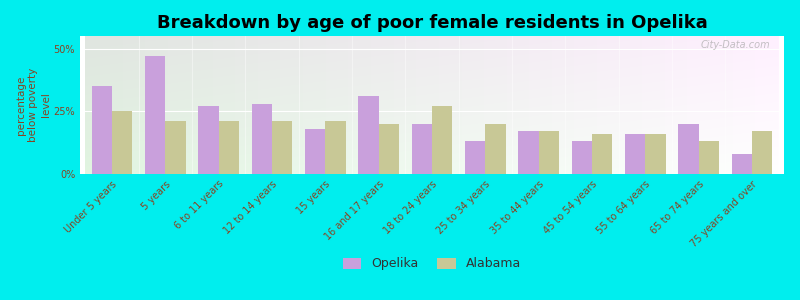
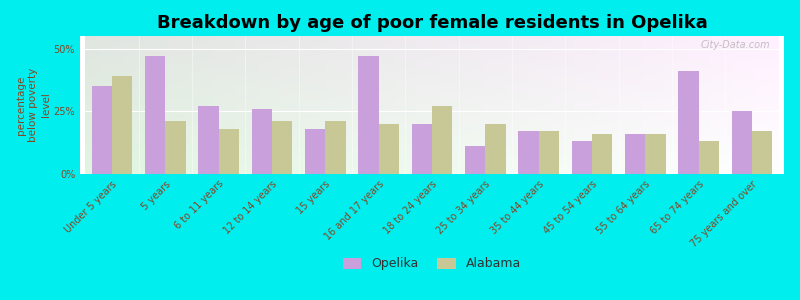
Alabama/Under 5 years: 25% -> 39%
Alabama/6 to 11 years: 21% -> 18%
Opelika/12 to 14 years: 28% -> 26%
Opelika/16 and 17 years: 31% -> 47%
Opelika/25 to 34 years: 13% -> 11%
Opelika/65 to 74 years: 20% -> 41%
Opelika/75 years and over: 8% -> 25%
